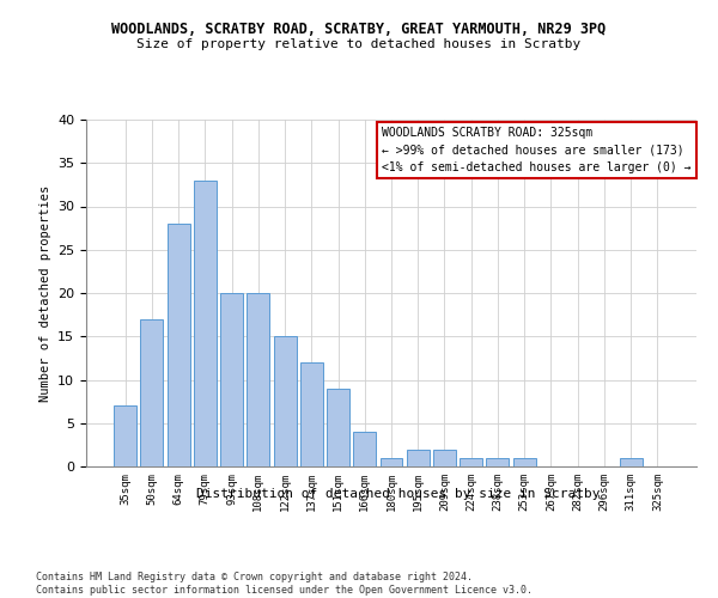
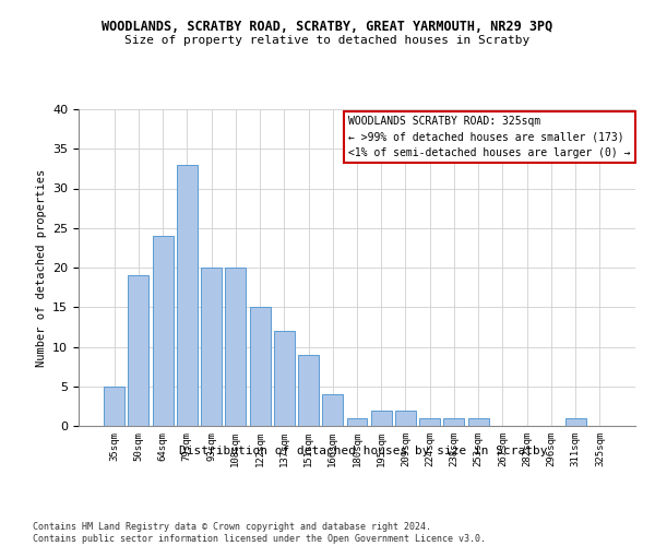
35sqm: 7 -> 5
50sqm: 17 -> 19
64sqm: 28 -> 24
